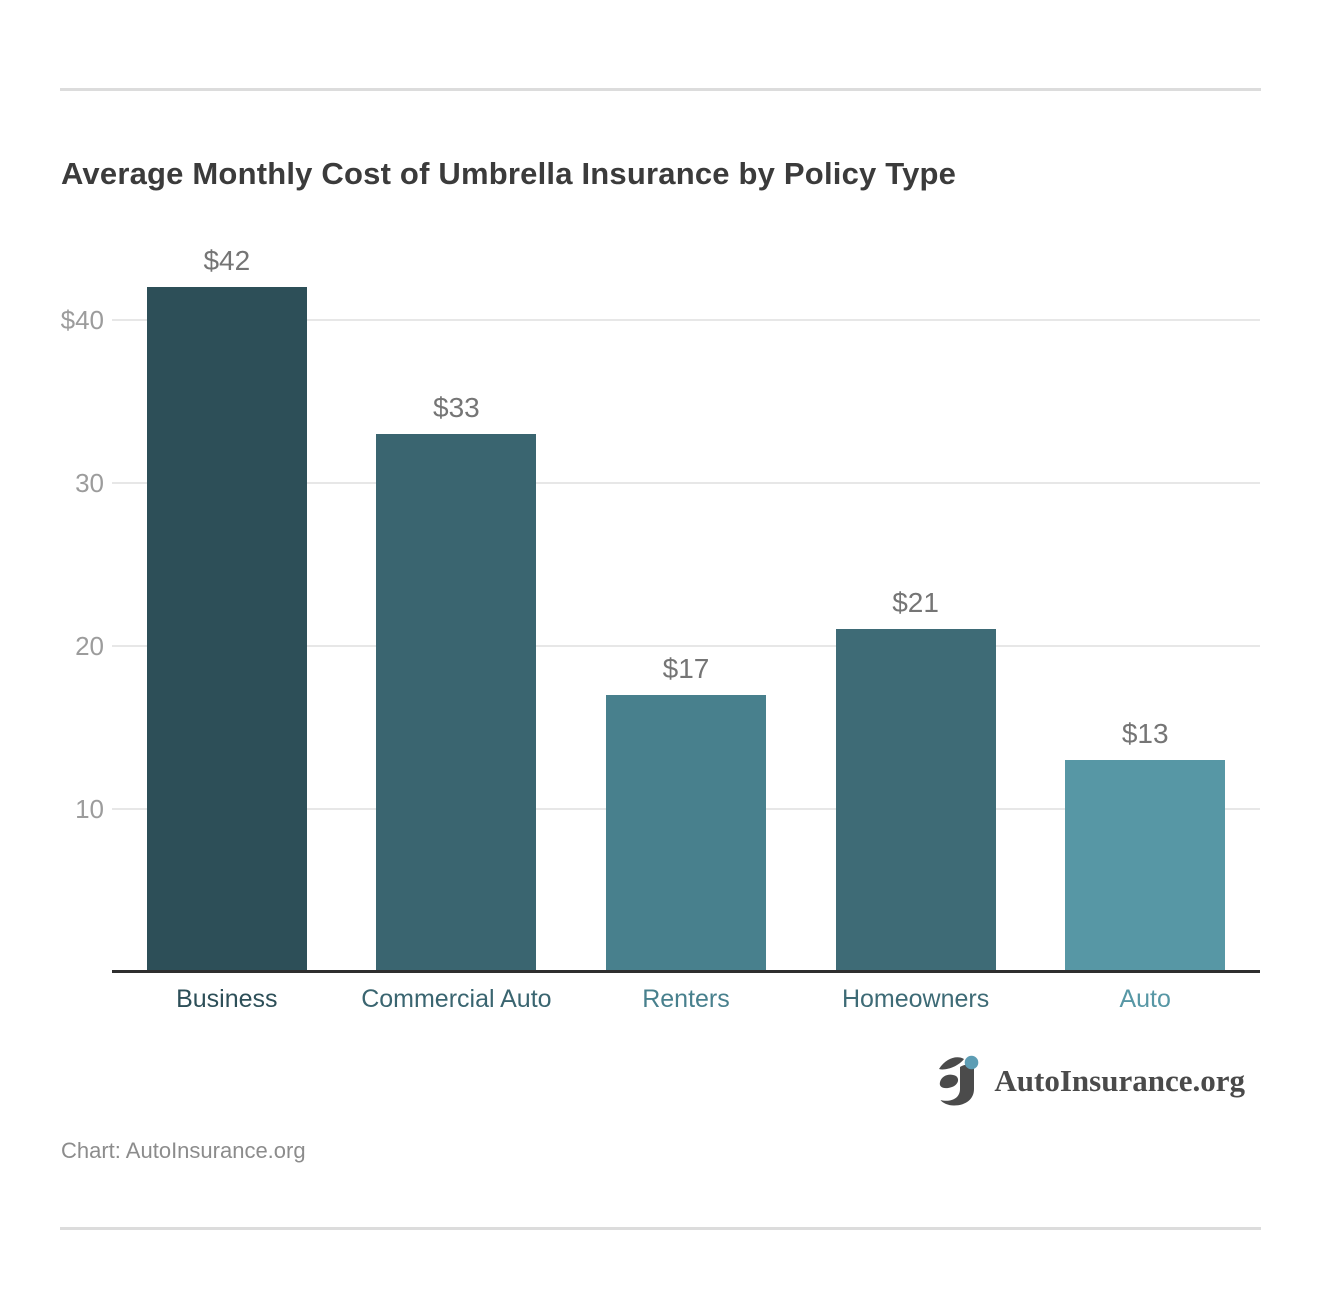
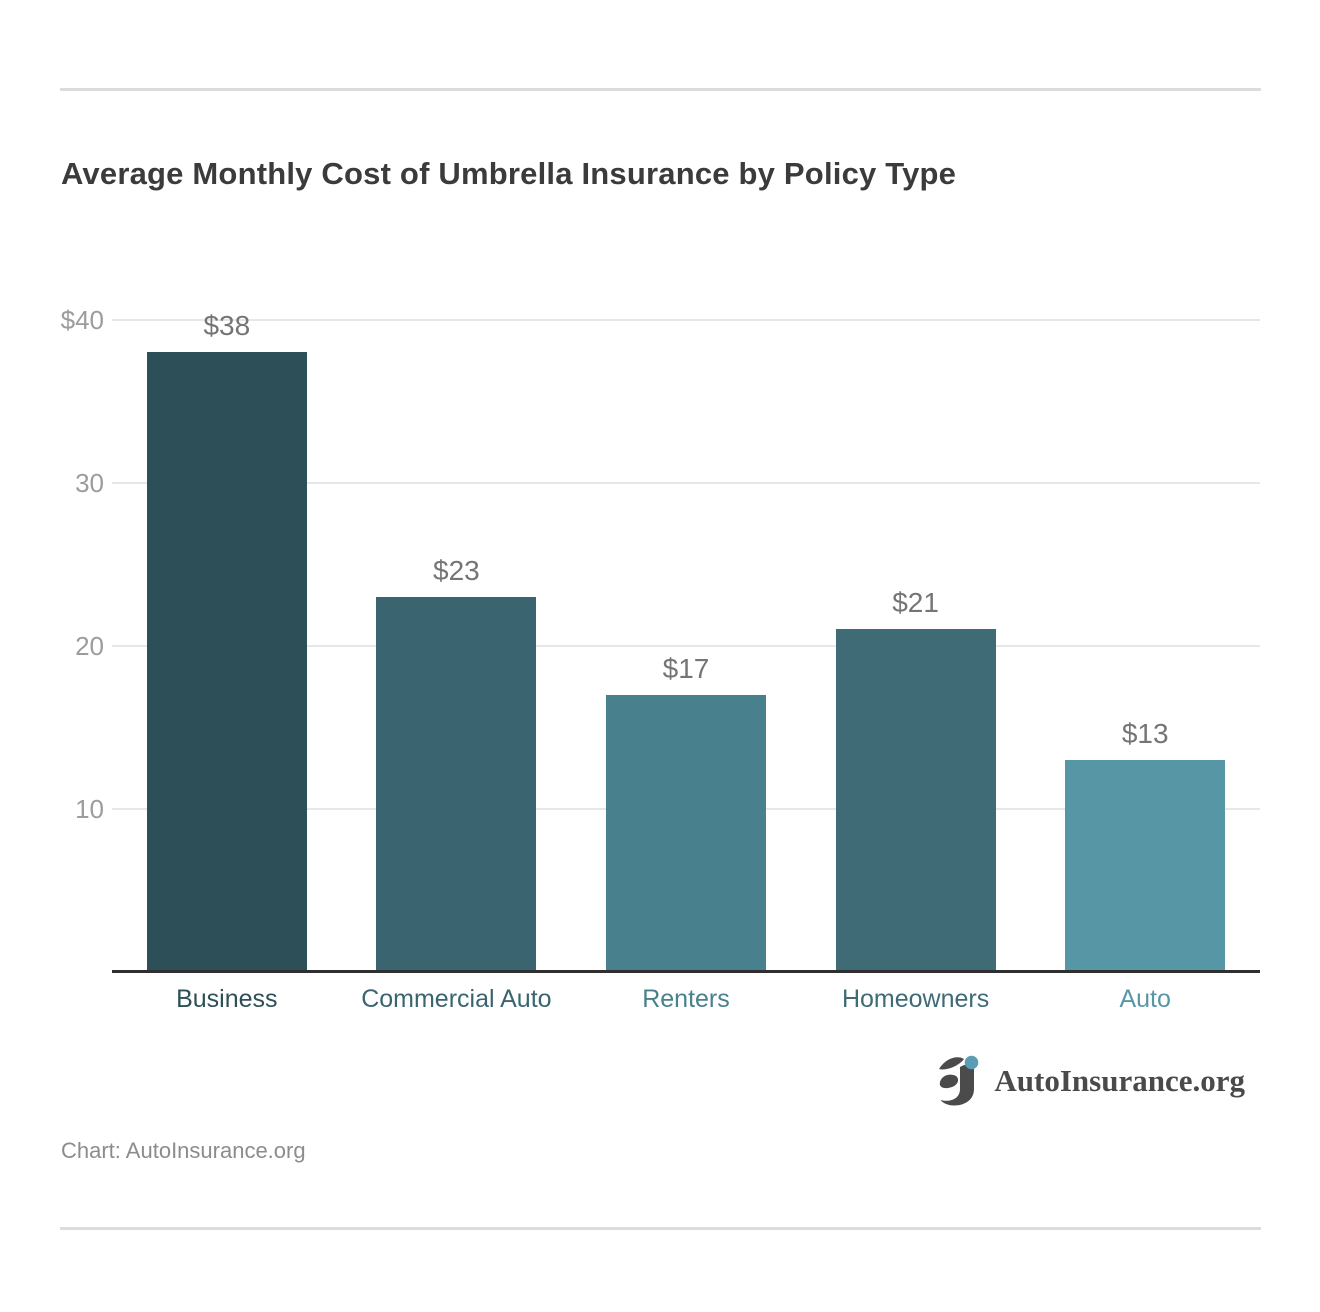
Business: $42 -> $38
Commercial Auto: $33 -> $23
